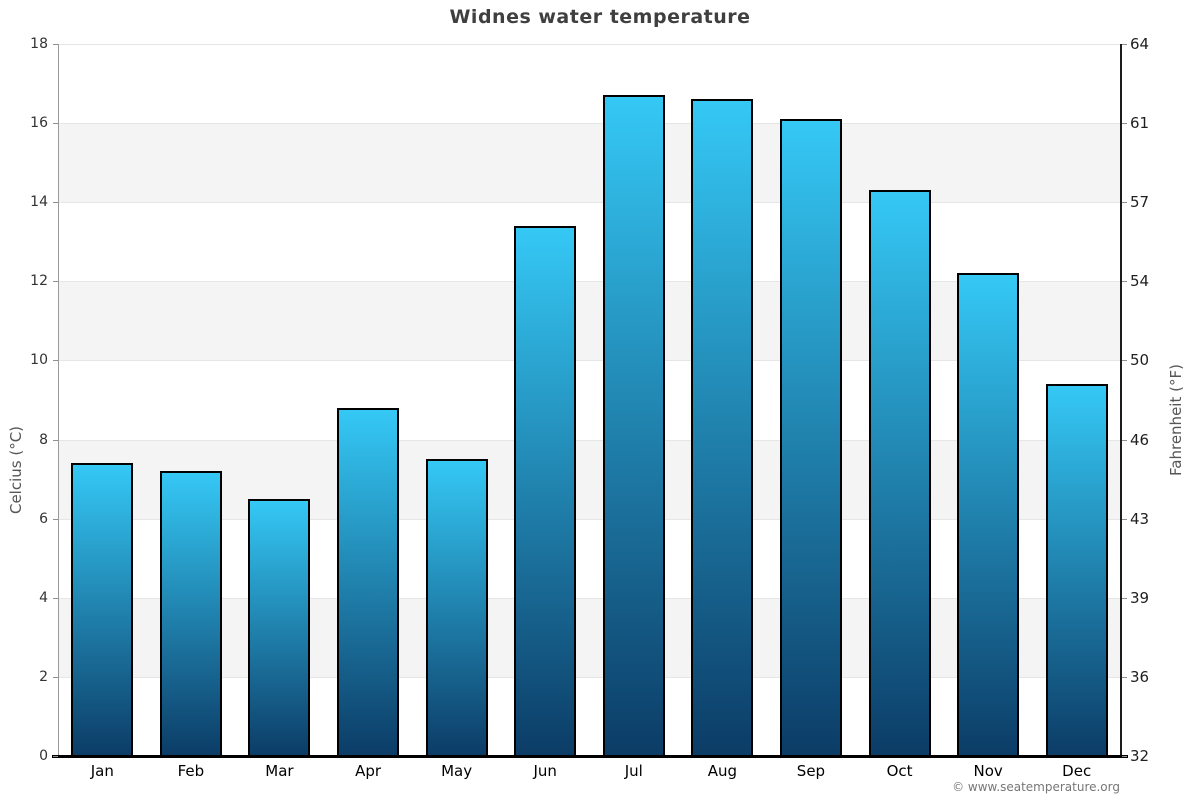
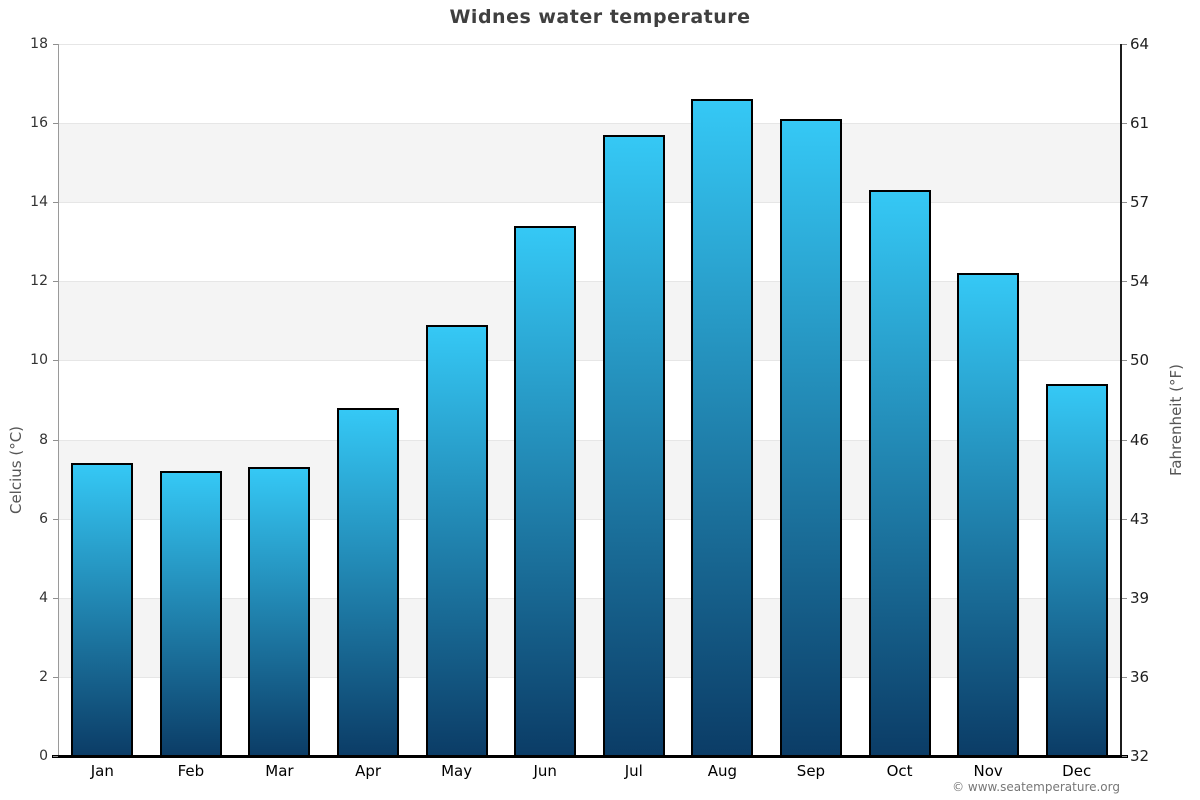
Mar: 6.5 -> 7.3
May: 7.5 -> 10.9
Jul: 16.7 -> 15.7
